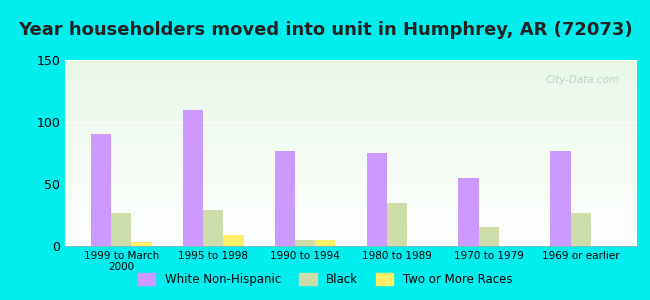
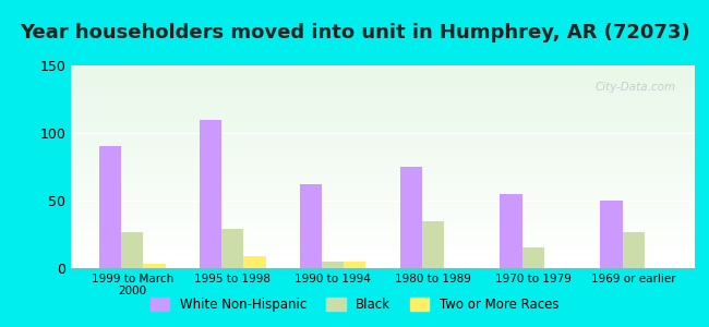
White Non-Hispanic/1990 to 1994: 77 -> 62
White Non-Hispanic/1969 or earlier: 77 -> 50
